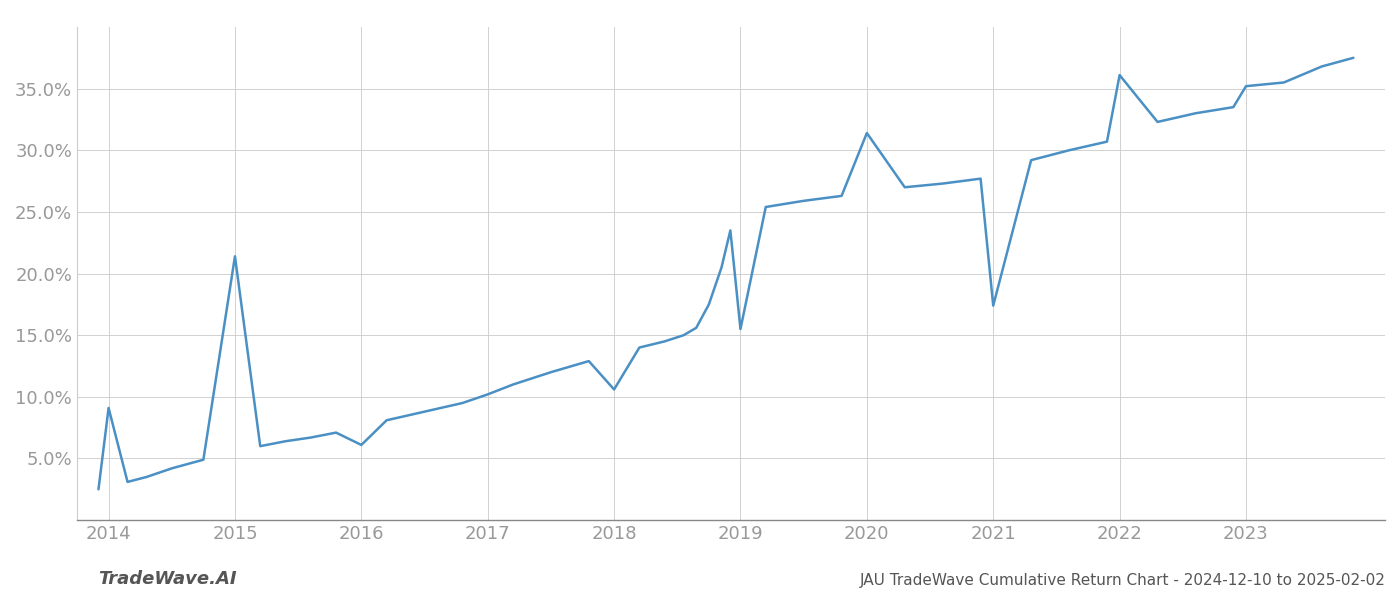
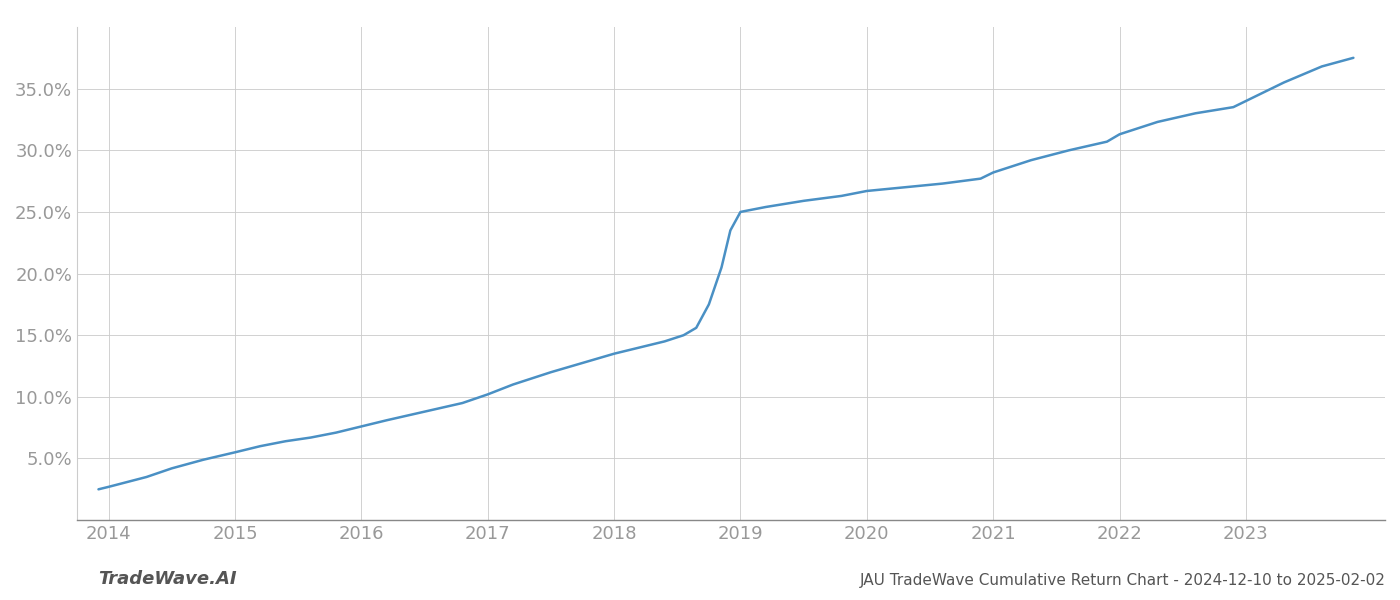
2014: 9.1% -> 2.7%
2015: 21.4% -> 5.5%
2016: 6.1% -> 7.6%
2018: 10.6% -> 13.5%
2019: 15.5% -> 25.0%
2020: 31.4% -> 26.7%
2021: 17.4% -> 28.2%
2022: 36.1% -> 31.3%
2023: 35.2% -> 34.0%
